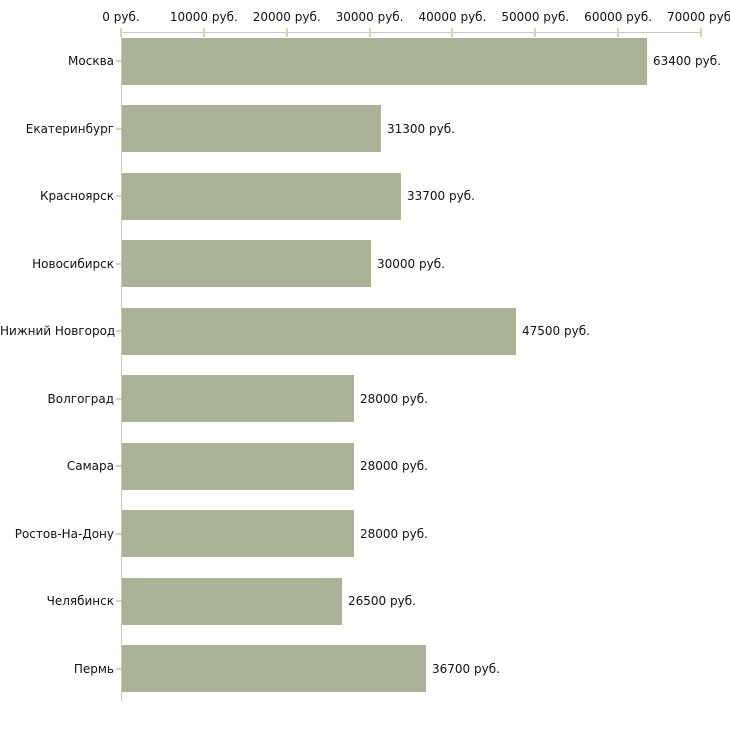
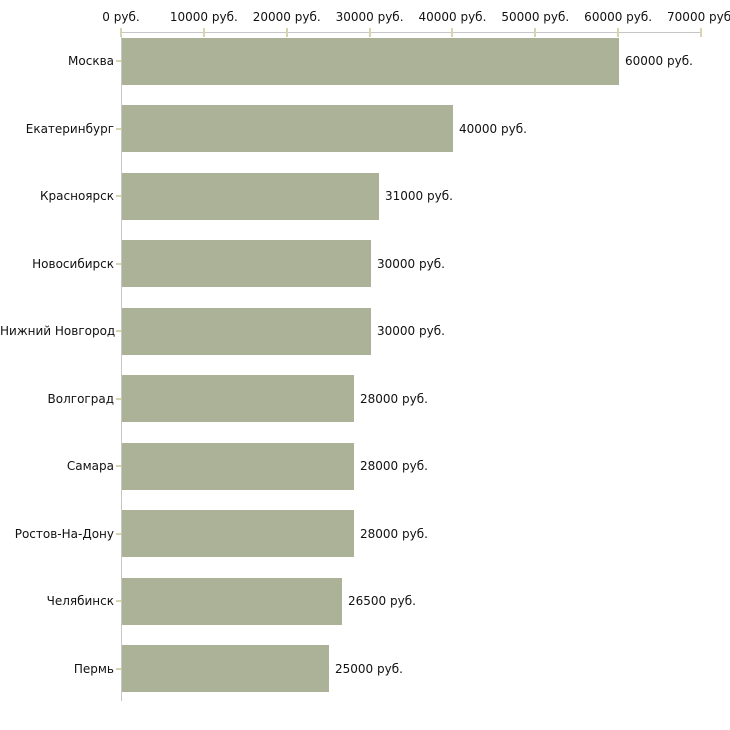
Москва: 63400 -> 60000
Екатеринбург: 31300 -> 40000
Красноярск: 33700 -> 31000
Нижний Новгород: 47500 -> 30000
Пермь: 36700 -> 25000
